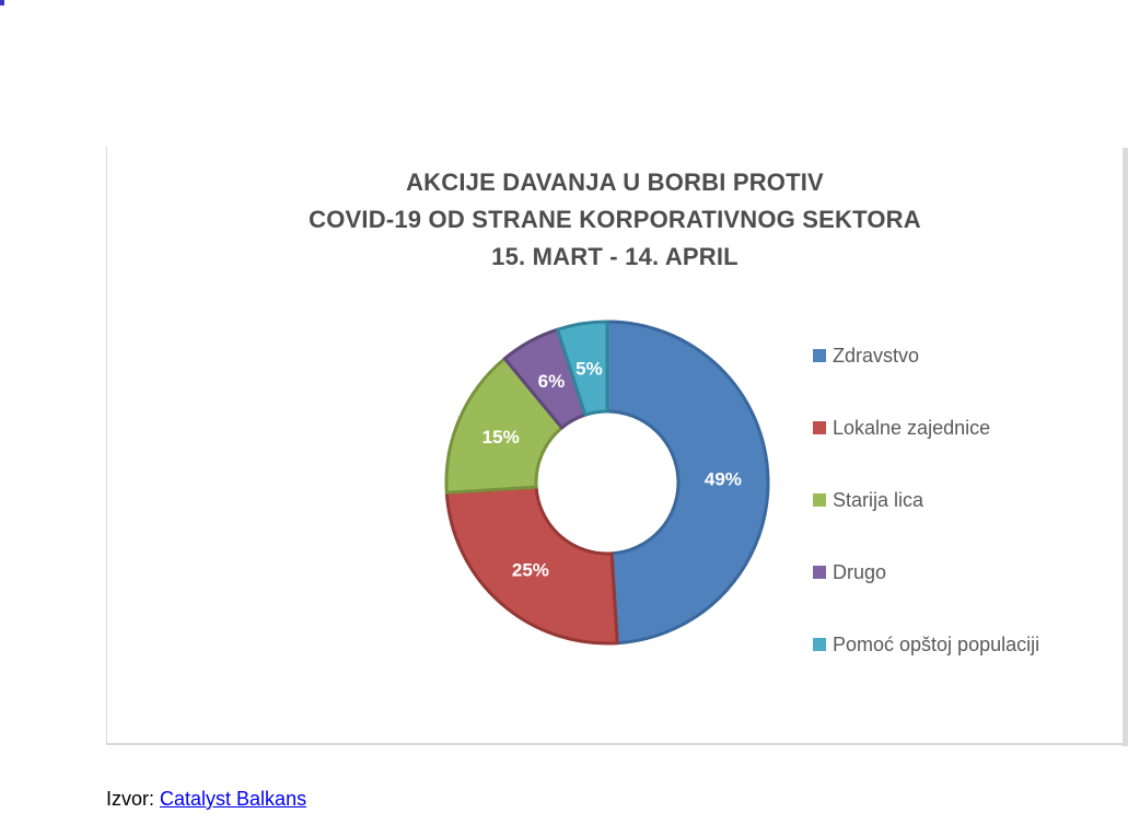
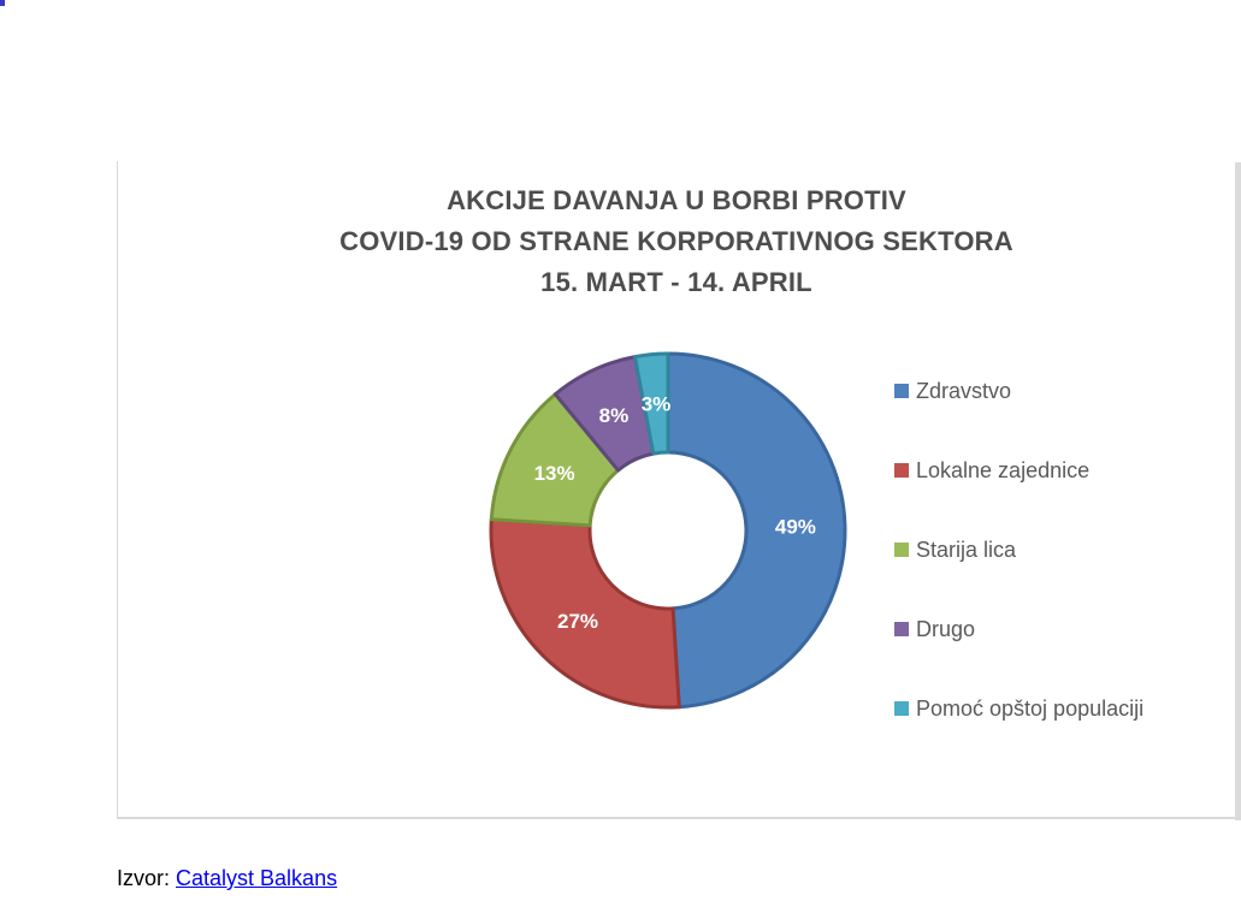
Lokalne zajednice: 25% -> 27%
Starija lica: 15% -> 13%
Drugo: 6% -> 8%
Pomoć opštoj populaciji: 5% -> 3%
